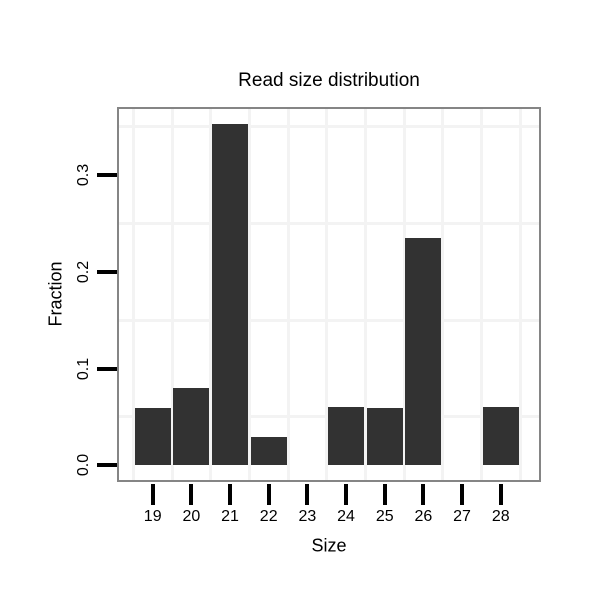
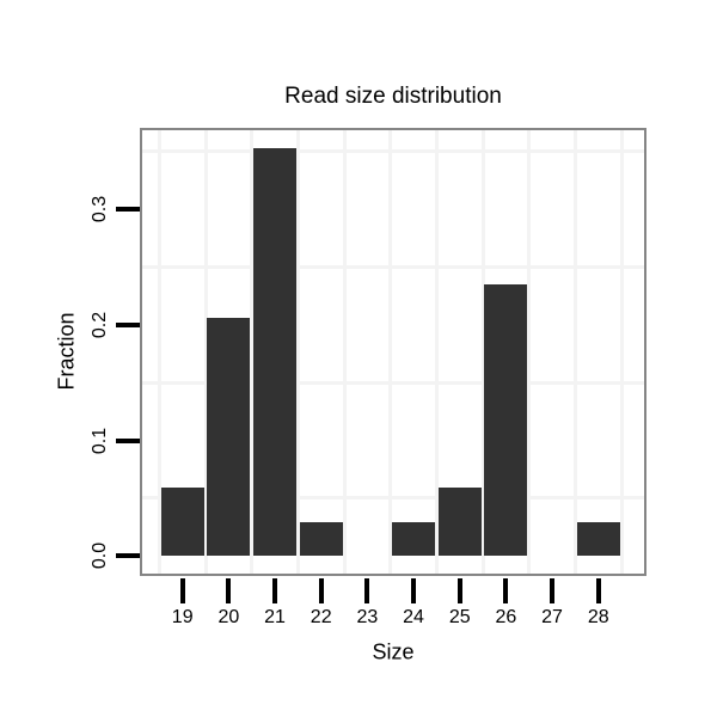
20: 0.08 -> 0.21
24: 0.06 -> 0.03
28: 0.06 -> 0.03
